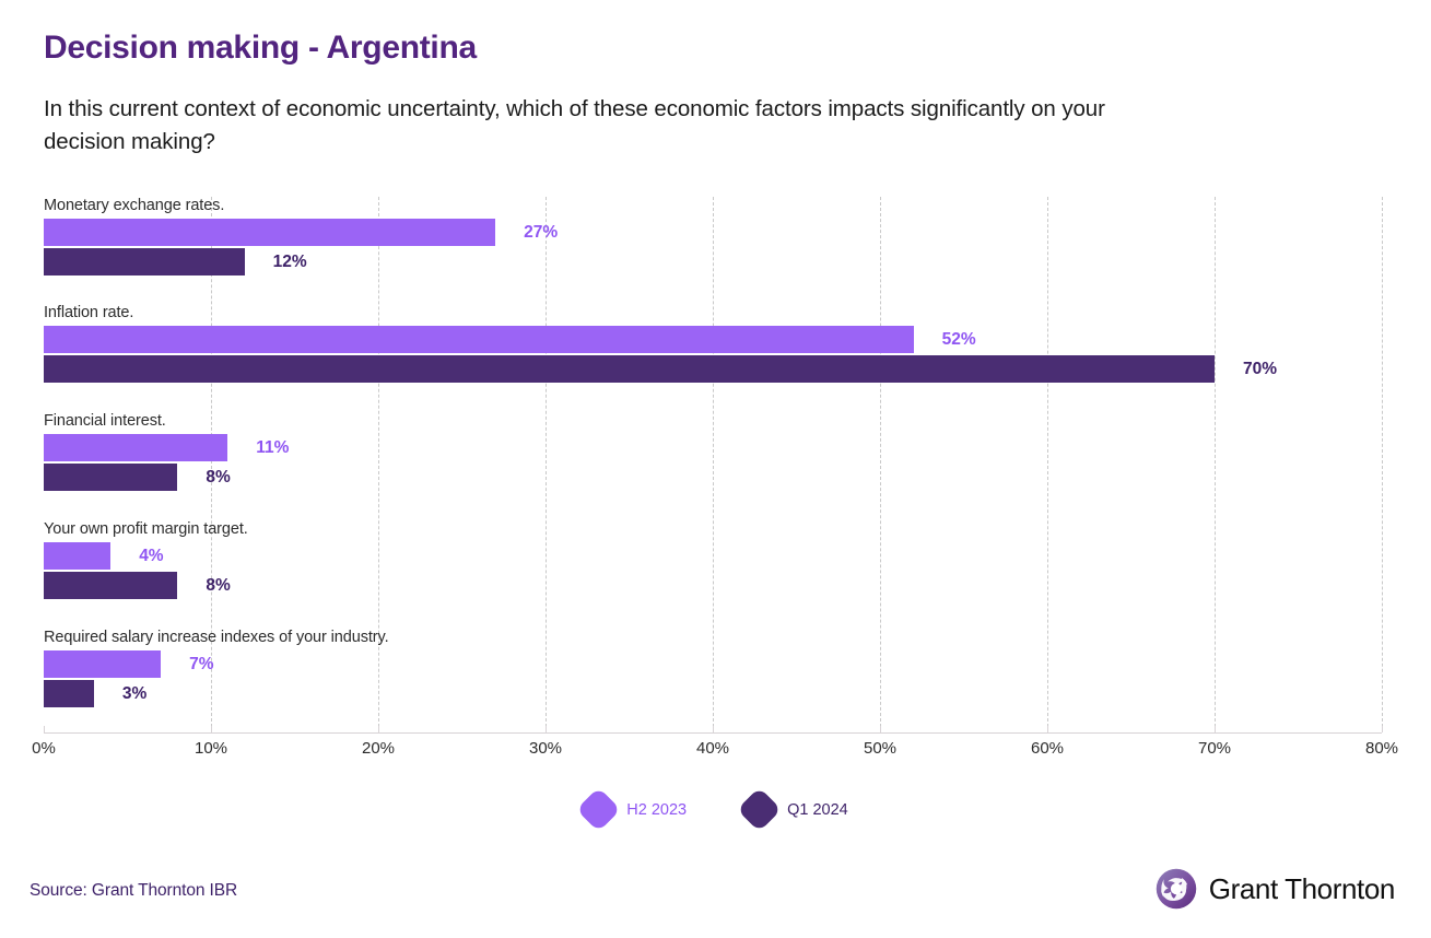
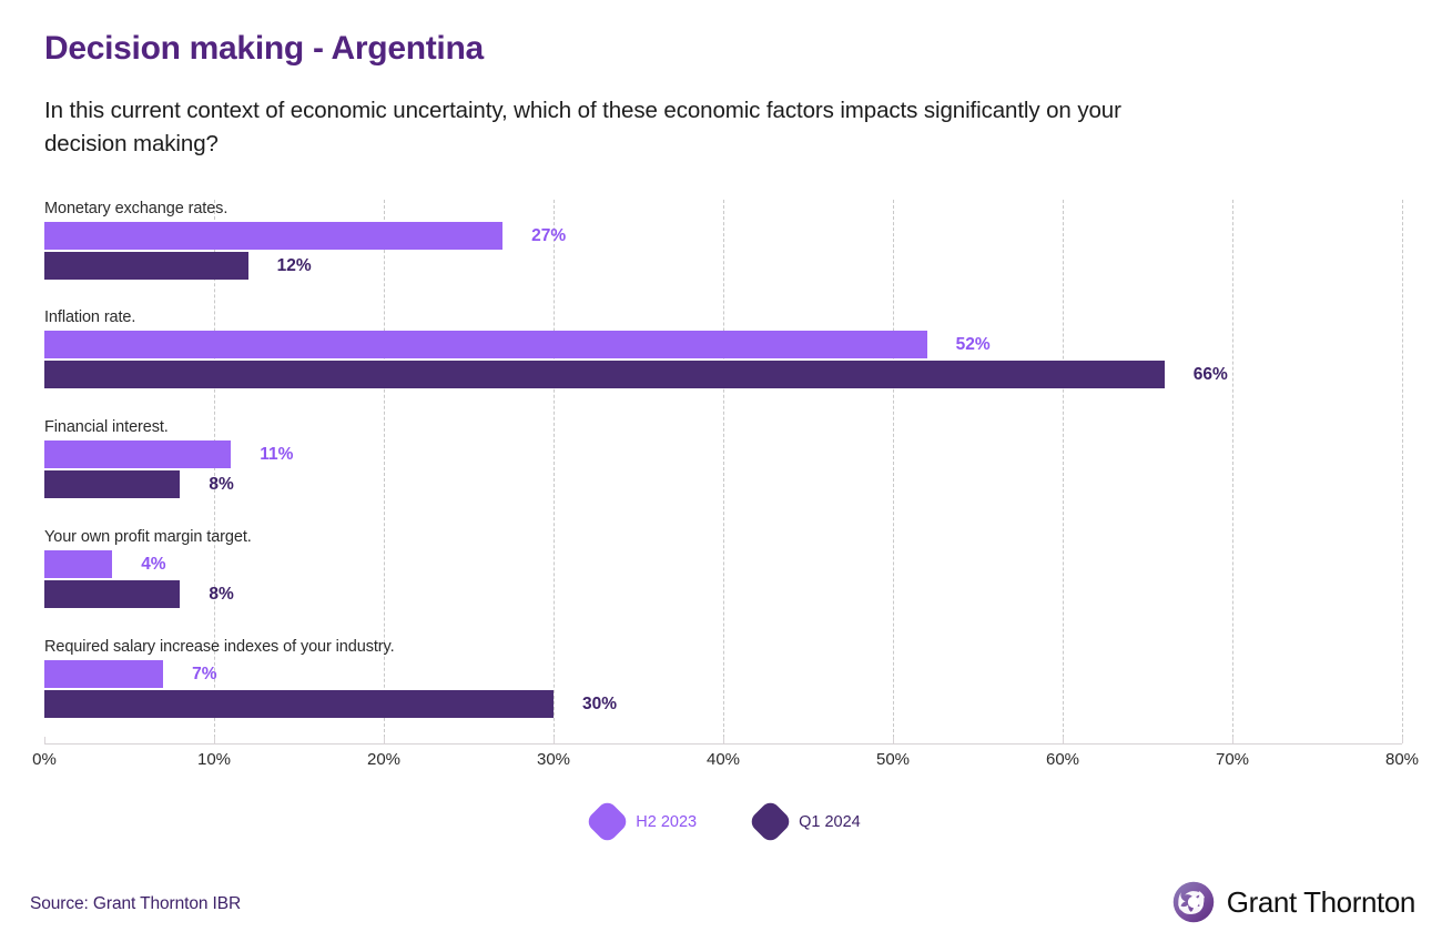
Q1 2024/Inflation rate.: 70% -> 66%
Q1 2024/Required salary increase indexes of your industry.: 3% -> 30%
